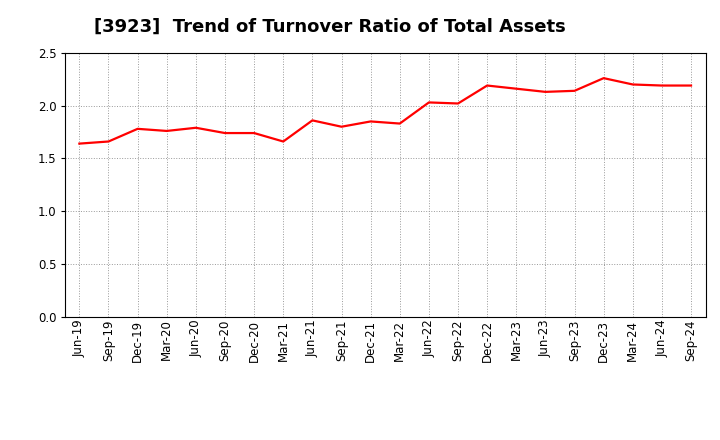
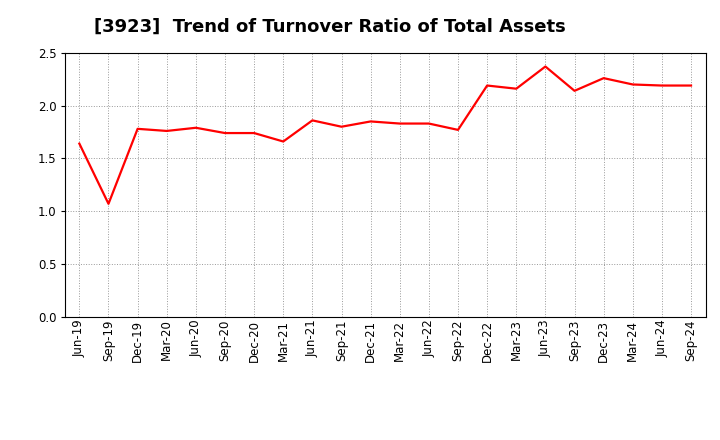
Sep-19: 1.66 -> 1.07
Jun-22: 2.03 -> 1.83
Sep-22: 2.02 -> 1.77
Jun-23: 2.13 -> 2.37
